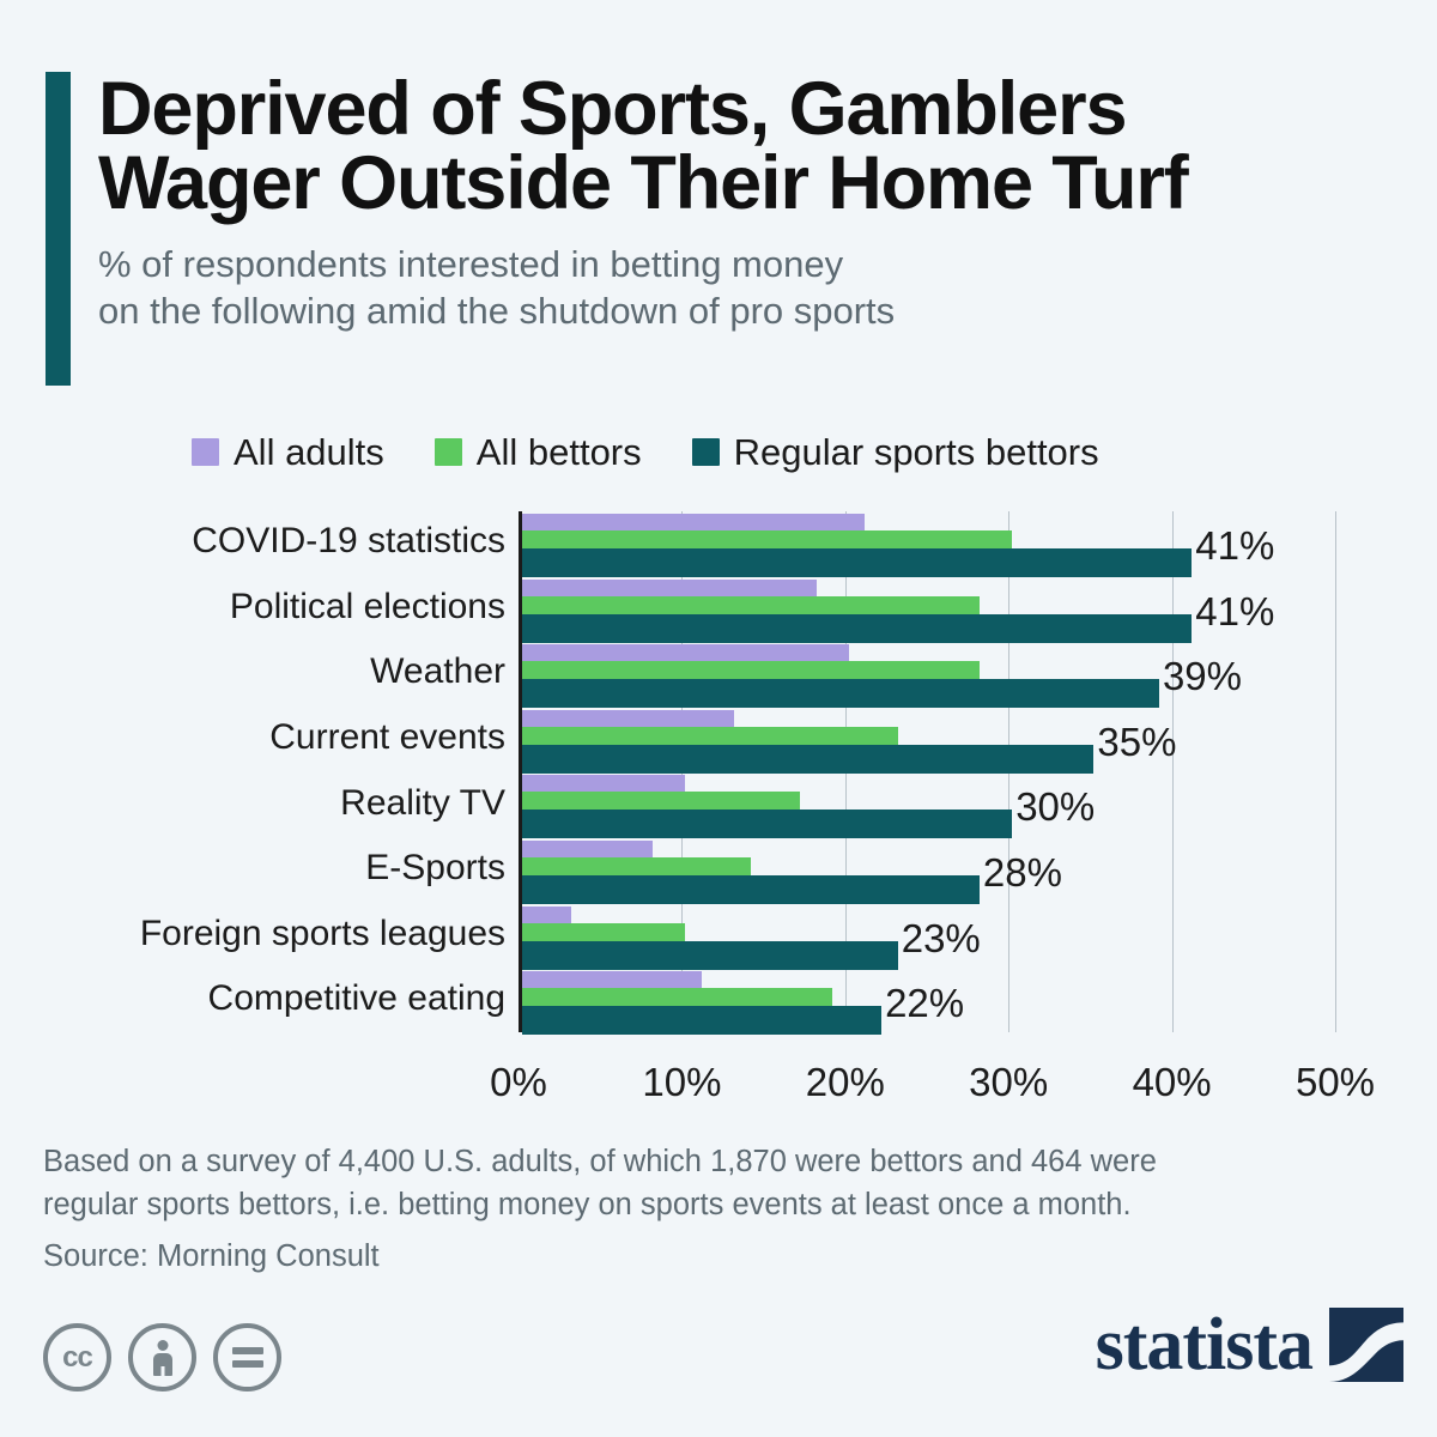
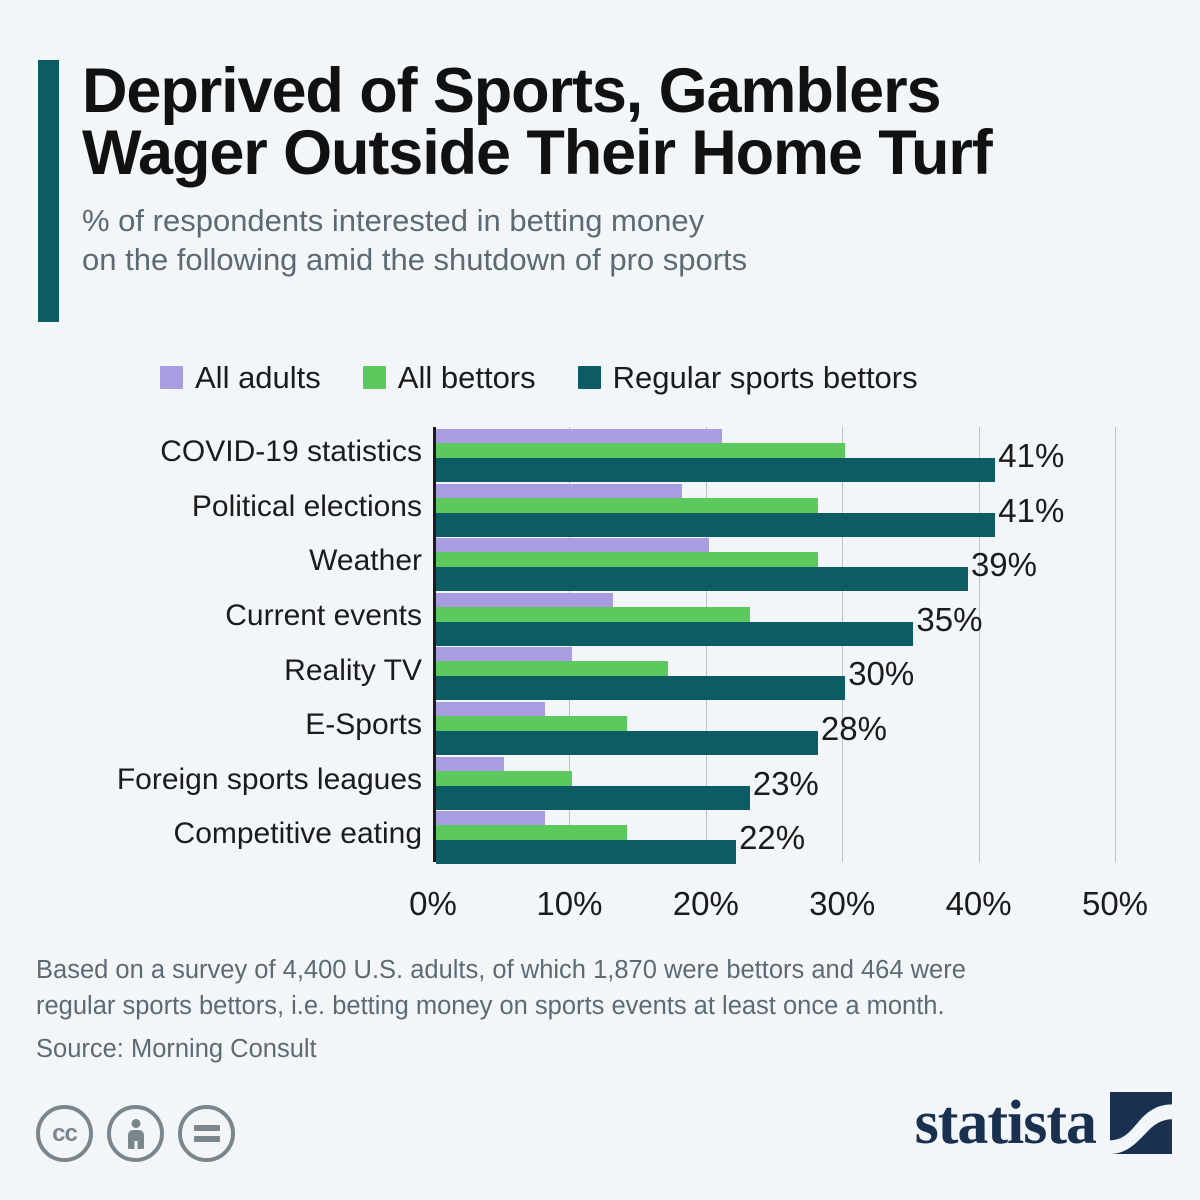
All adults/Foreign sports leagues: 3% -> 5%
All adults/Competitive eating: 11% -> 8%
All bettors/Competitive eating: 19% -> 14%
